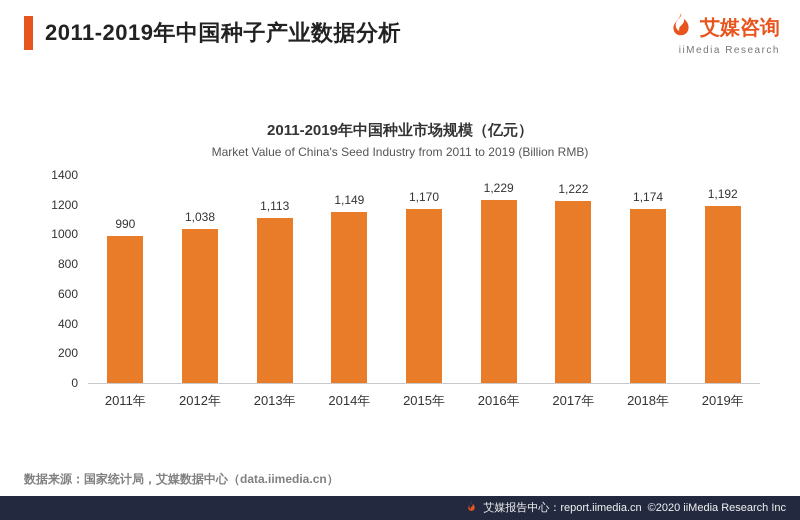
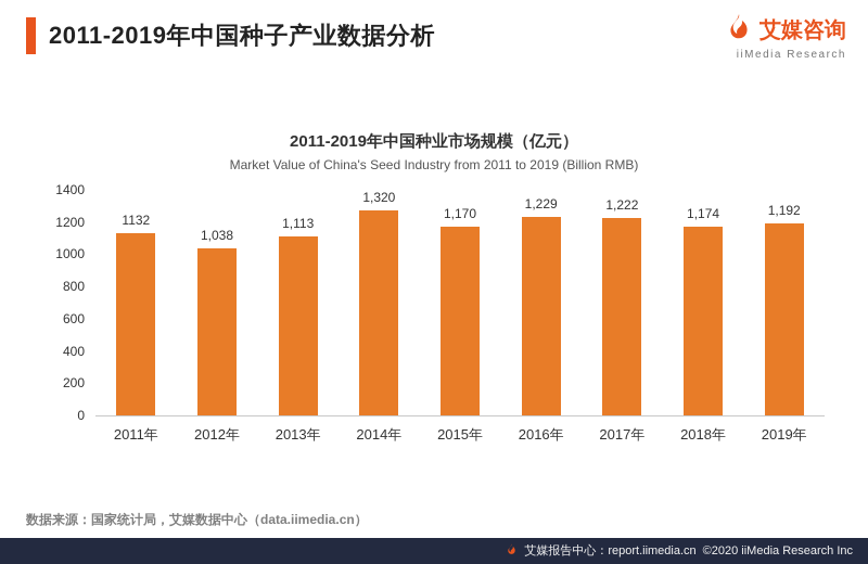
2011年: 990 -> 1132
2014年: 1,149 -> 1,320
